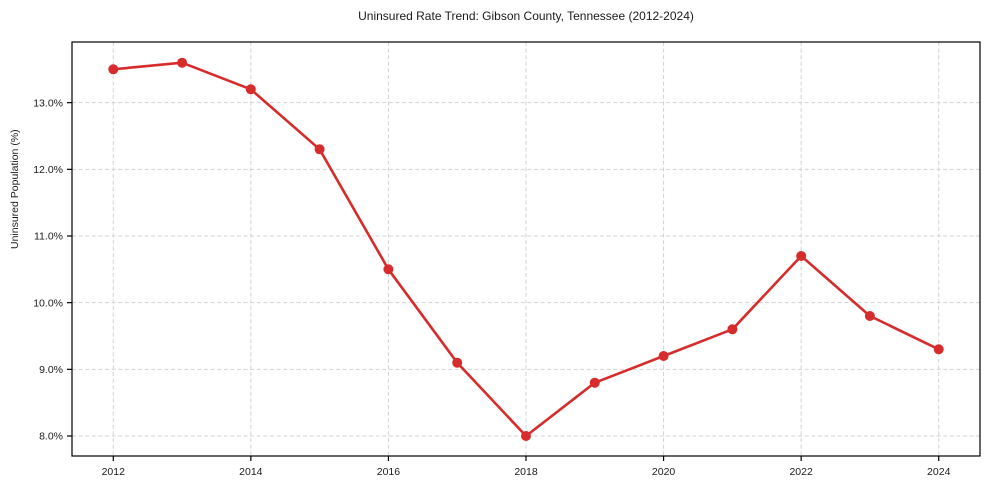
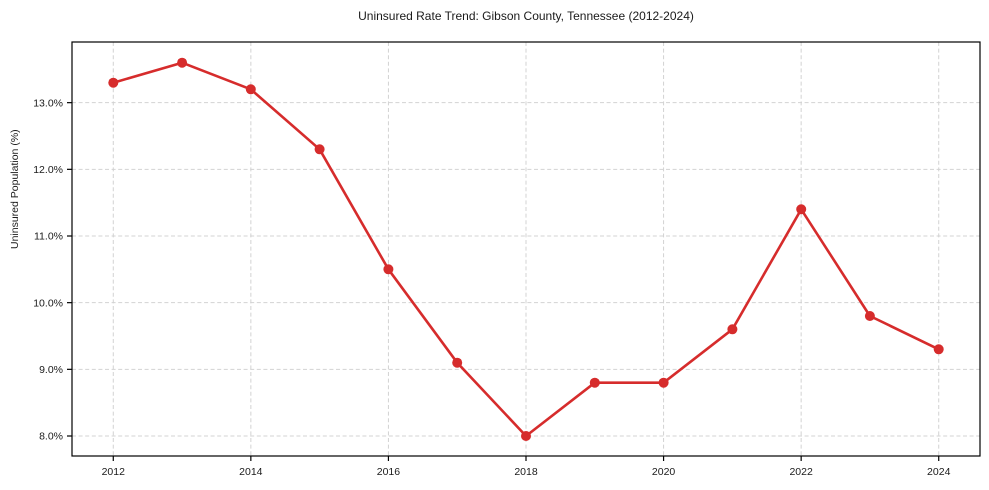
2012: 13.5% -> 13.3%
2020: 9.2% -> 8.8%
2022: 10.7% -> 11.4%
